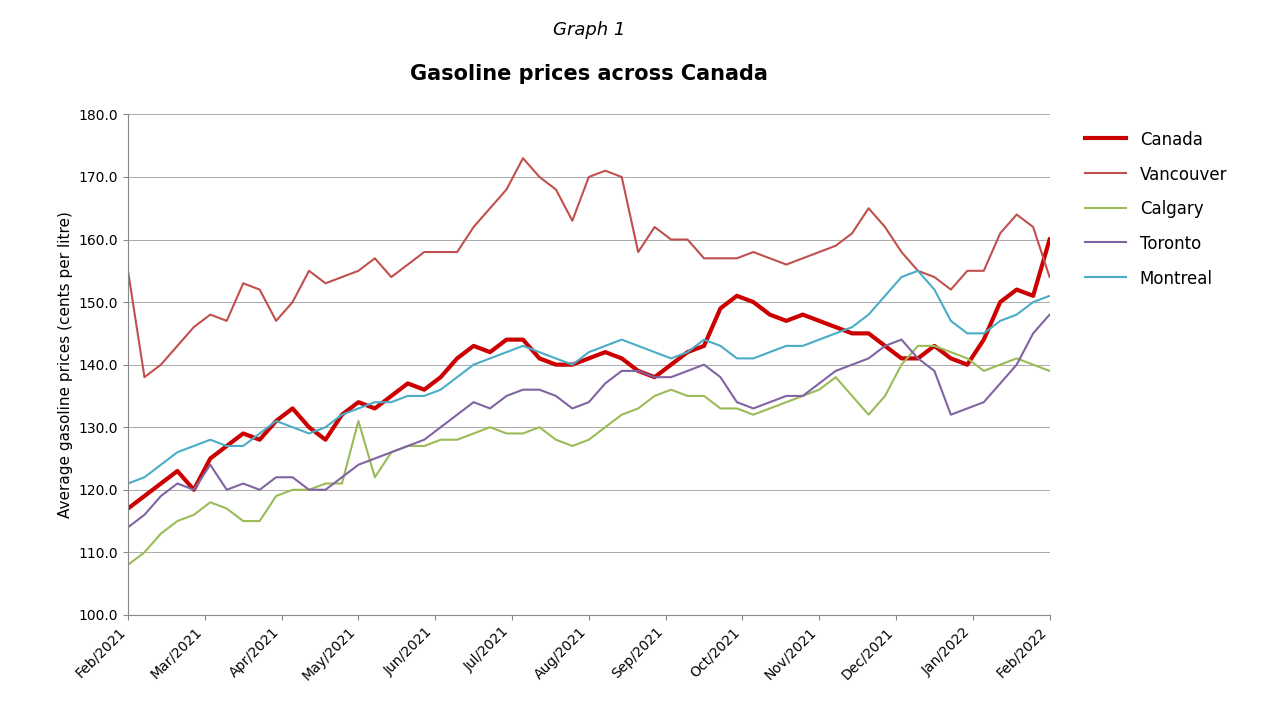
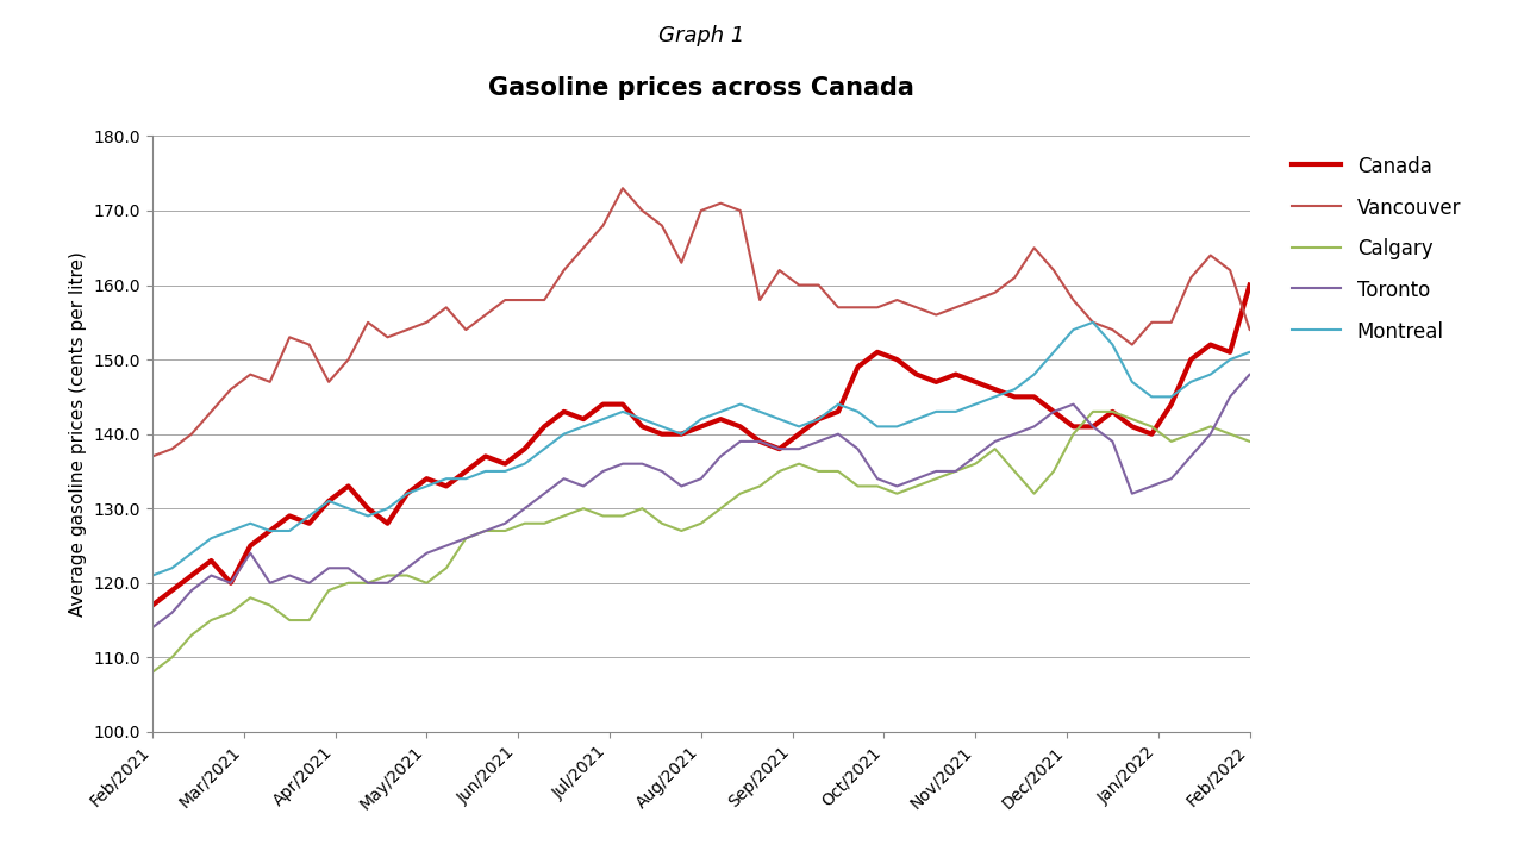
Vancouver/Feb/2021: 155 -> 137
Calgary/May/2021: 131 -> 120
